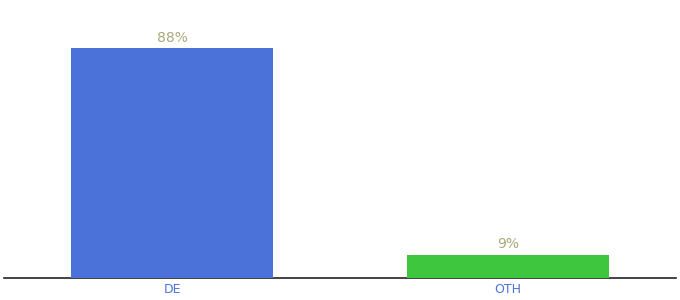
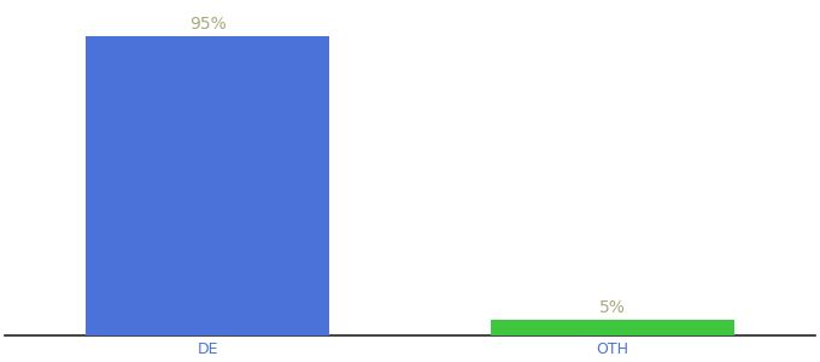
DE: 88% -> 95%
OTH: 9% -> 5%
